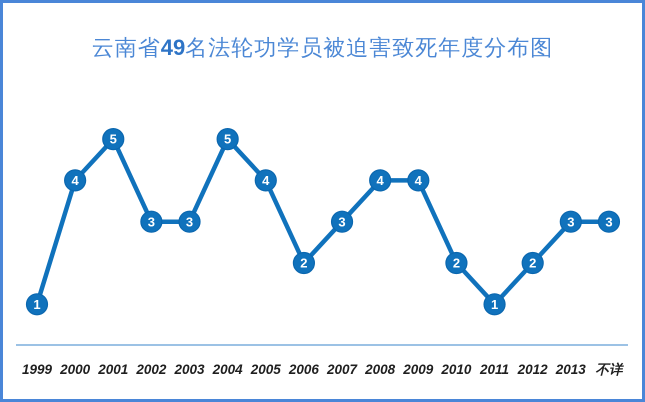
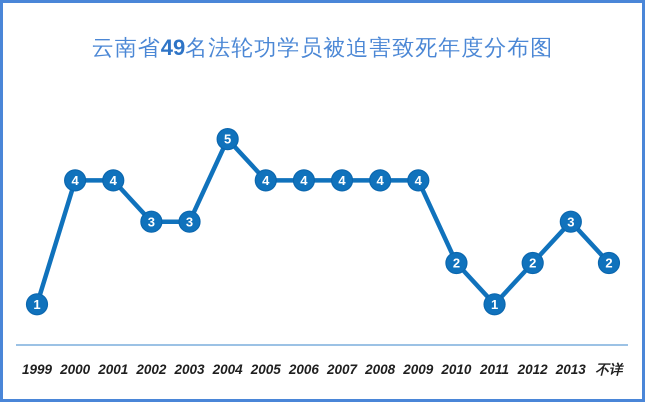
2001: 5 -> 4
2006: 2 -> 4
2007: 3 -> 4
不详: 3 -> 2
